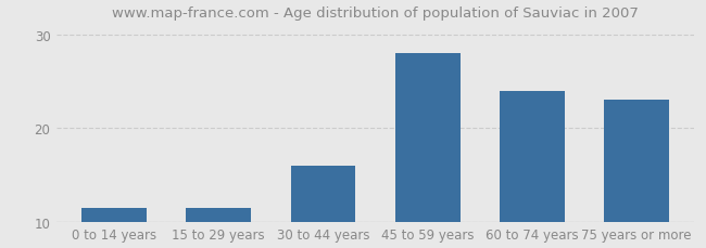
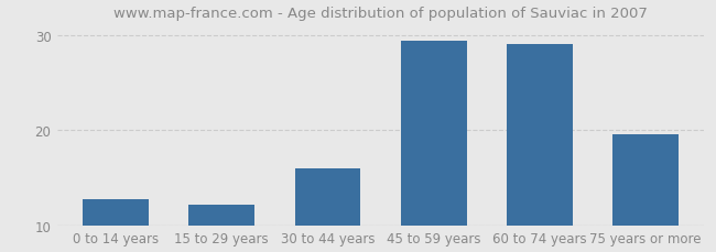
0 to 14 years: 11.5 -> 12.8
15 to 29 years: 11.5 -> 12.2
45 to 59 years: 28.0 -> 29.4
60 to 74 years: 24.0 -> 29.0
75 years or more: 23.0 -> 19.6
